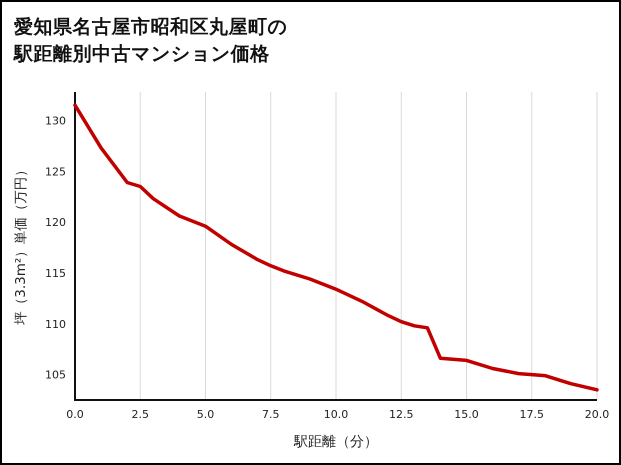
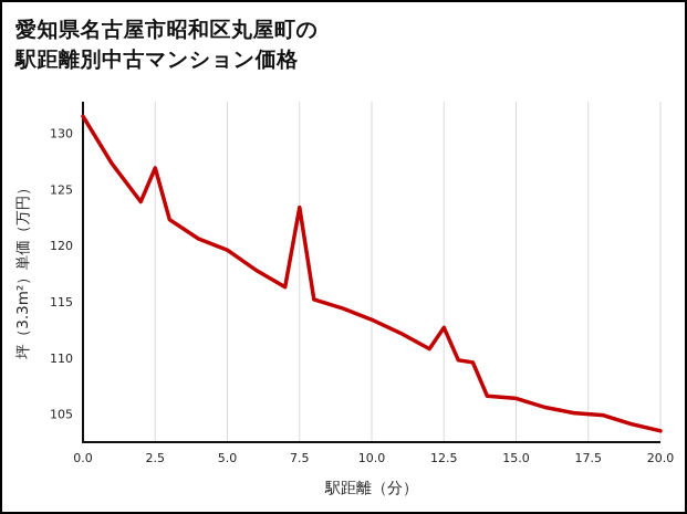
2.5: 123,5 -> 126,9
7.5: 115,7 -> 123,4
12.5: 110,2 -> 112,7
